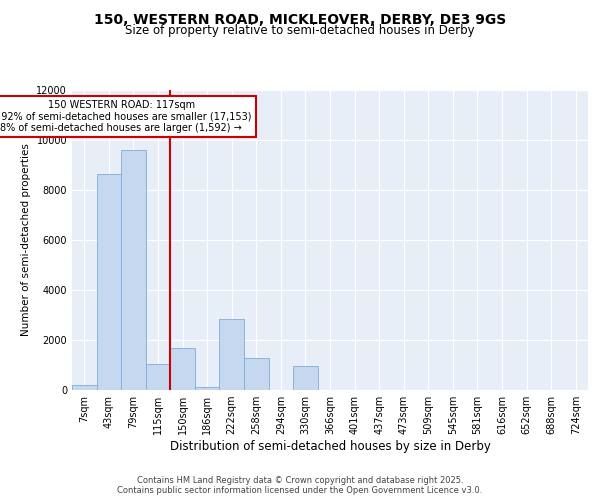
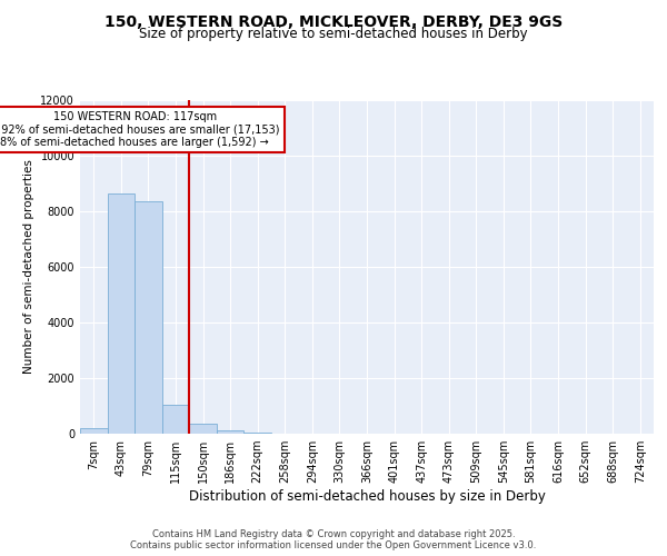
79sqm: 9600 -> 8350
150sqm: 1700 -> 350
222sqm: 2850 -> 50
258sqm: 1300 -> 20
330sqm: 950 -> 0
